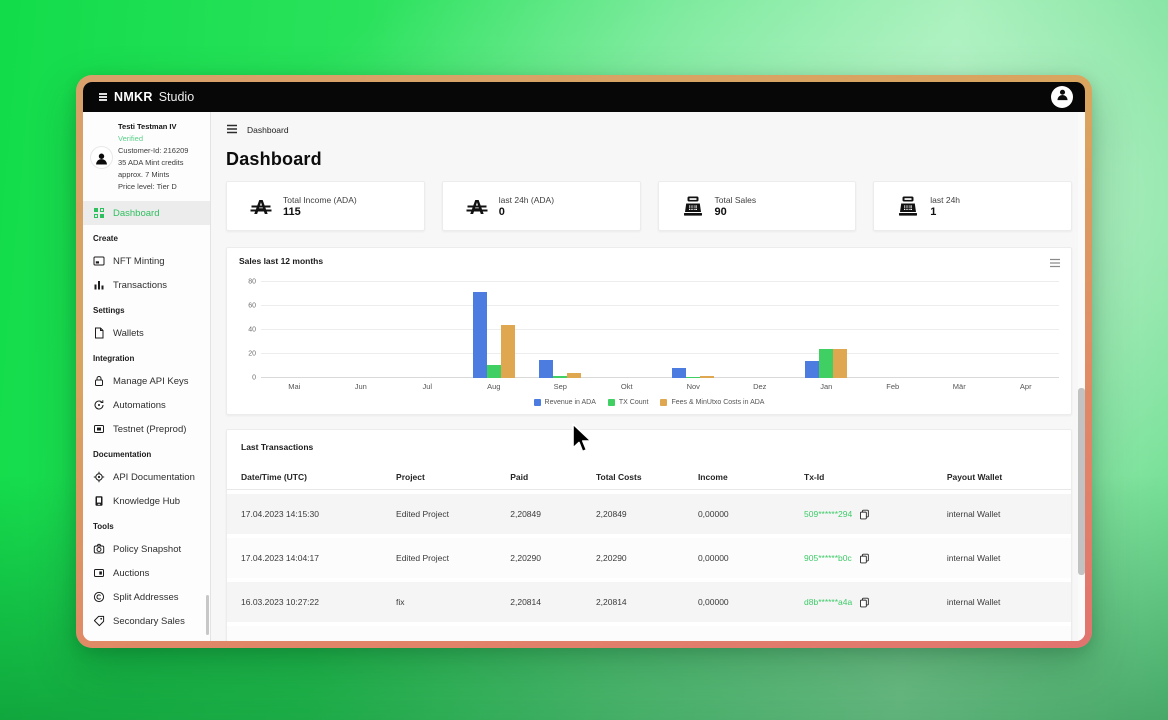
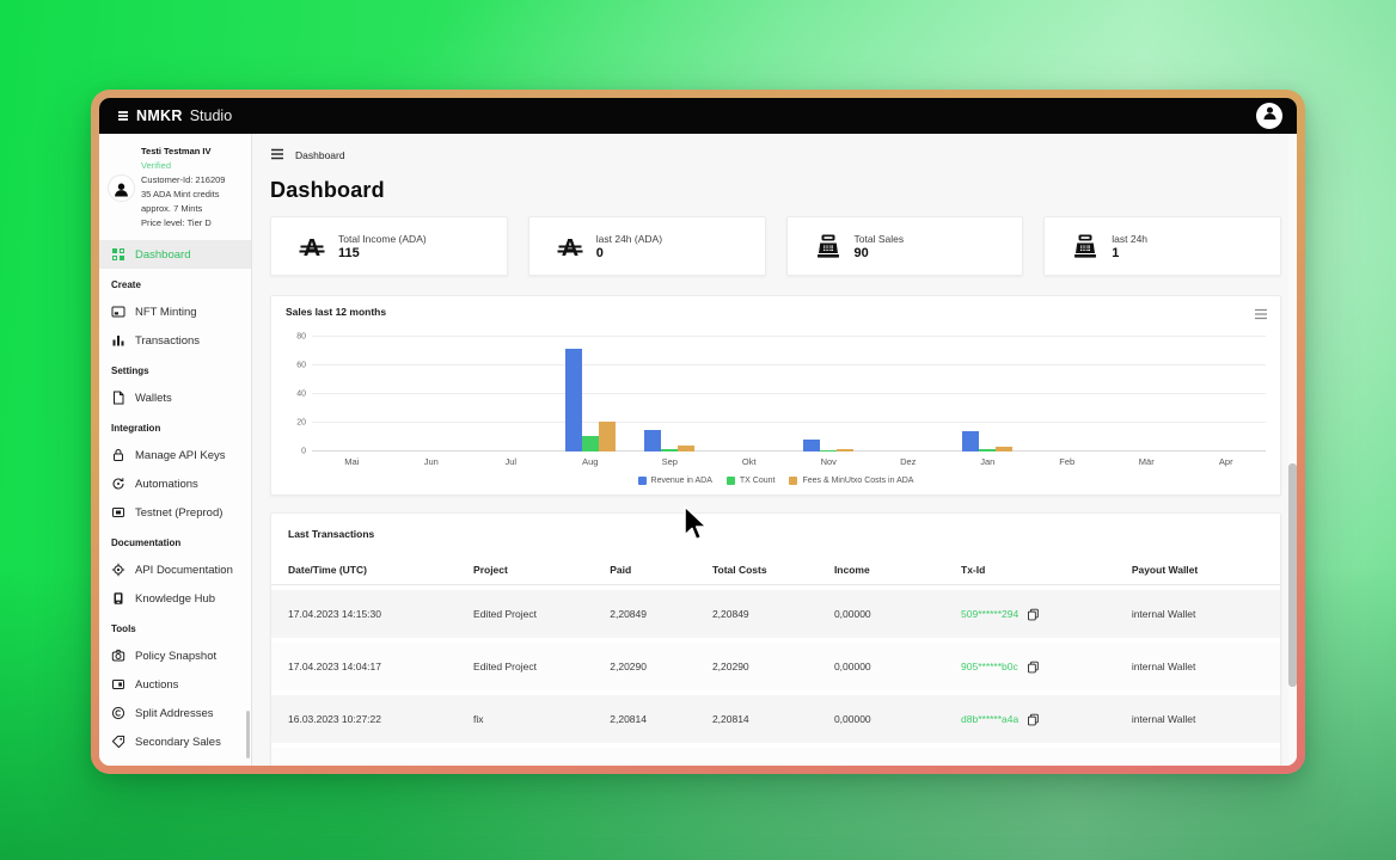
Fees & MinUtxo Costs in ADA/Aug: 44 -> 21
TX Count/Jan: 24 -> 2
Fees & MinUtxo Costs in ADA/Jan: 24 -> 3
